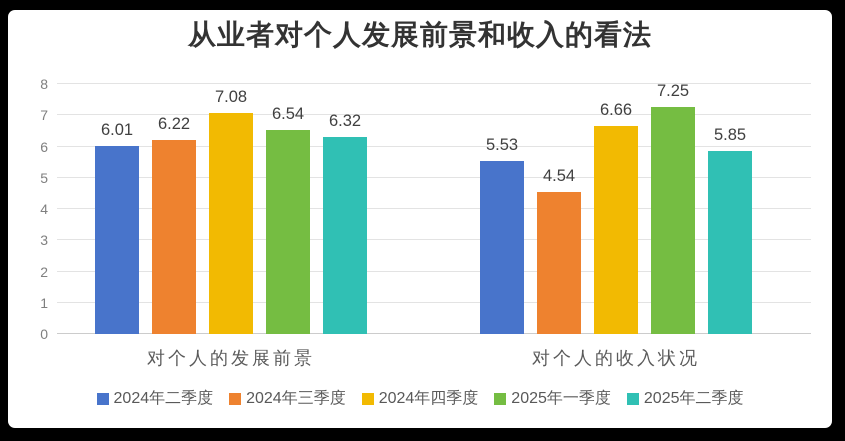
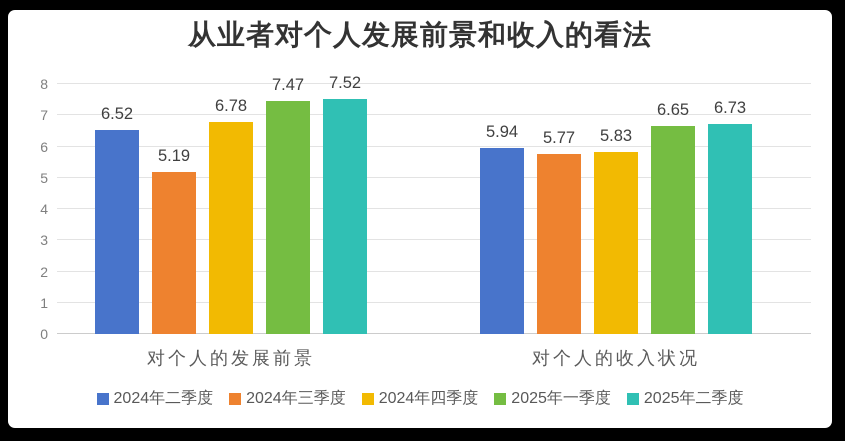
2024年二季度/对个人的发展前景: 6.01 -> 6.52
2024年三季度/对个人的发展前景: 6.22 -> 5.19
2024年四季度/对个人的发展前景: 7.08 -> 6.78
2025年一季度/对个人的发展前景: 6.54 -> 7.47
2025年二季度/对个人的发展前景: 6.32 -> 7.52
2024年二季度/对个人的收入状况: 5.53 -> 5.94
2024年三季度/对个人的收入状况: 4.54 -> 5.77
2024年四季度/对个人的收入状况: 6.66 -> 5.83
2025年一季度/对个人的收入状况: 7.25 -> 6.65
2025年二季度/对个人的收入状况: 5.85 -> 6.73
